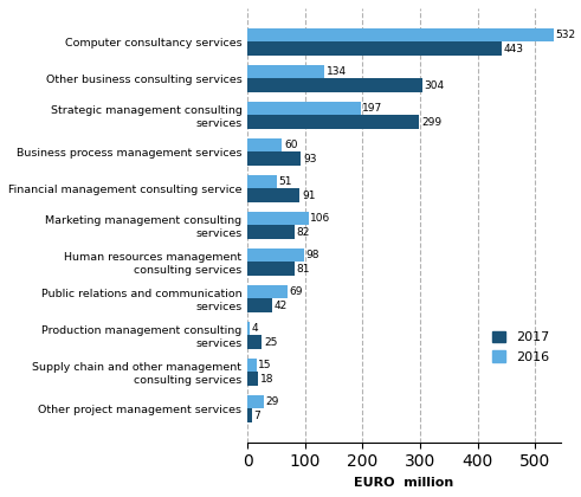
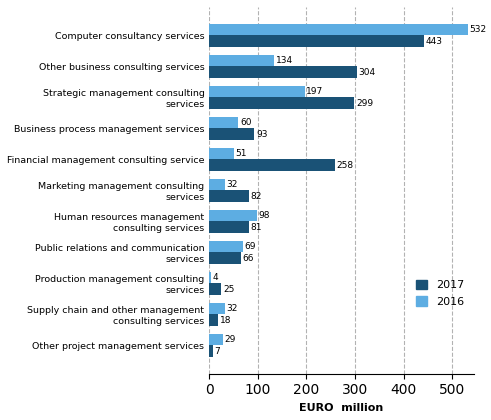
2017/Financial management consulting service: 91 -> 258
2016/Marketing management consulting services: 106 -> 32
2017/Public relations and communication services: 42 -> 66
2016/Supply chain and other management consulting services: 15 -> 32
